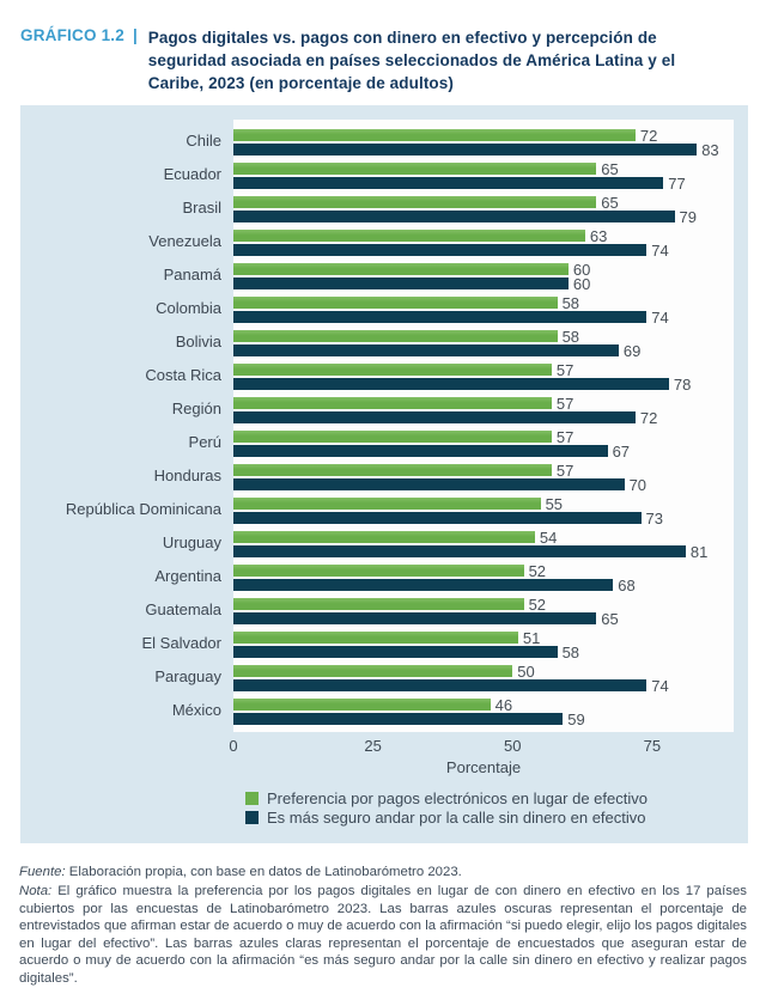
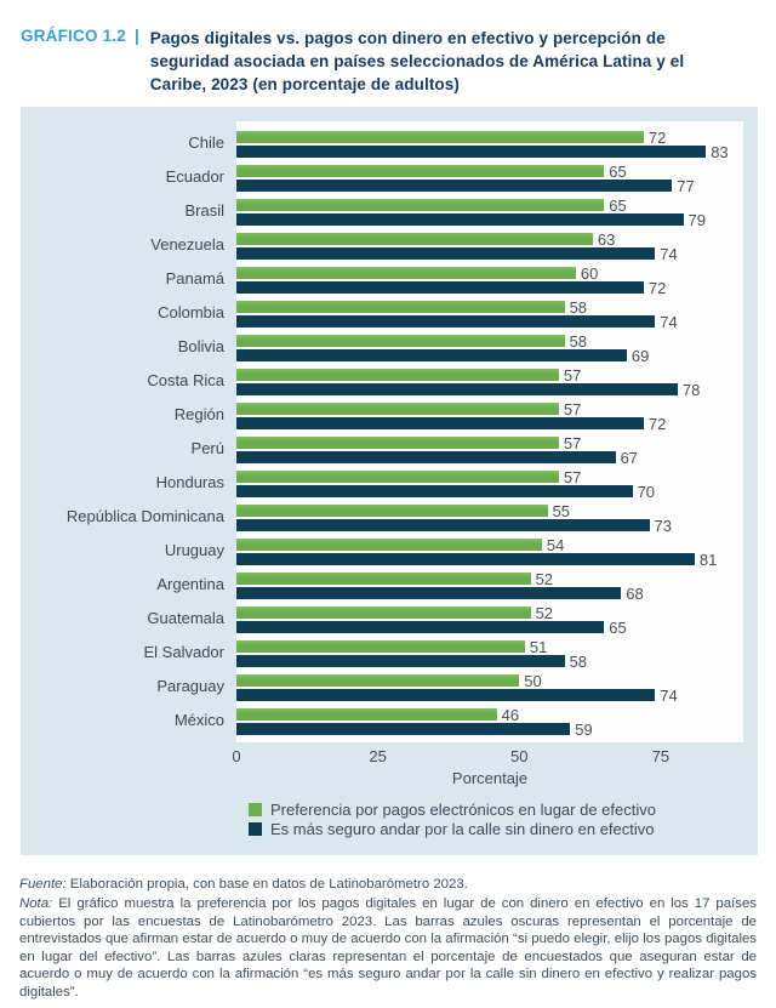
Es más seguro andar por la calle sin dinero en efectivo/Panamá: 60 -> 72
